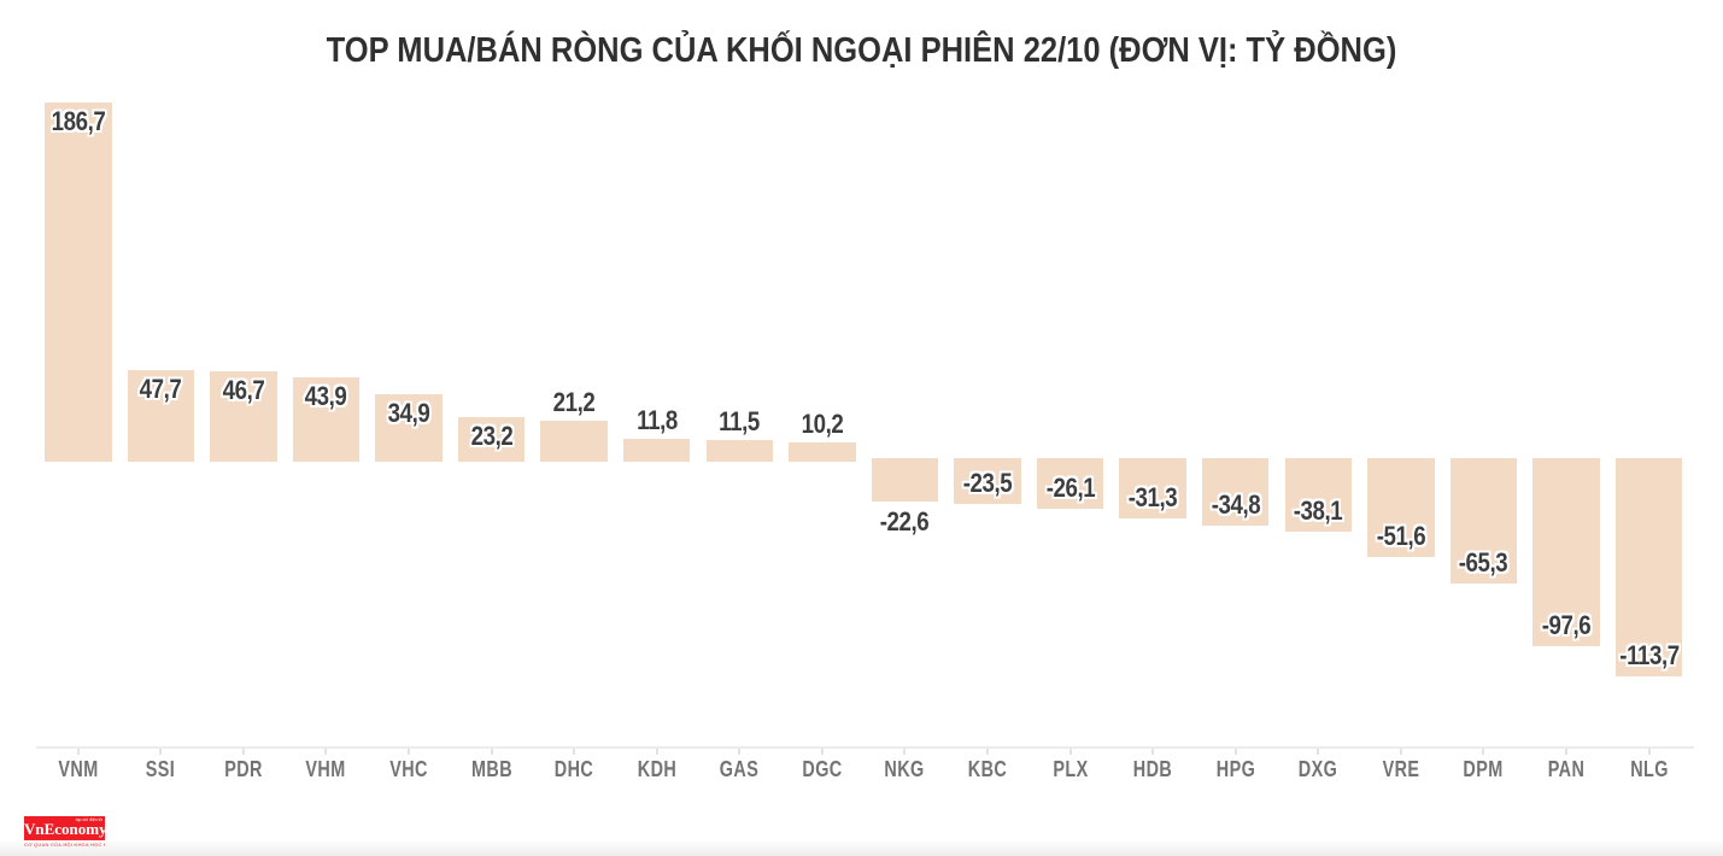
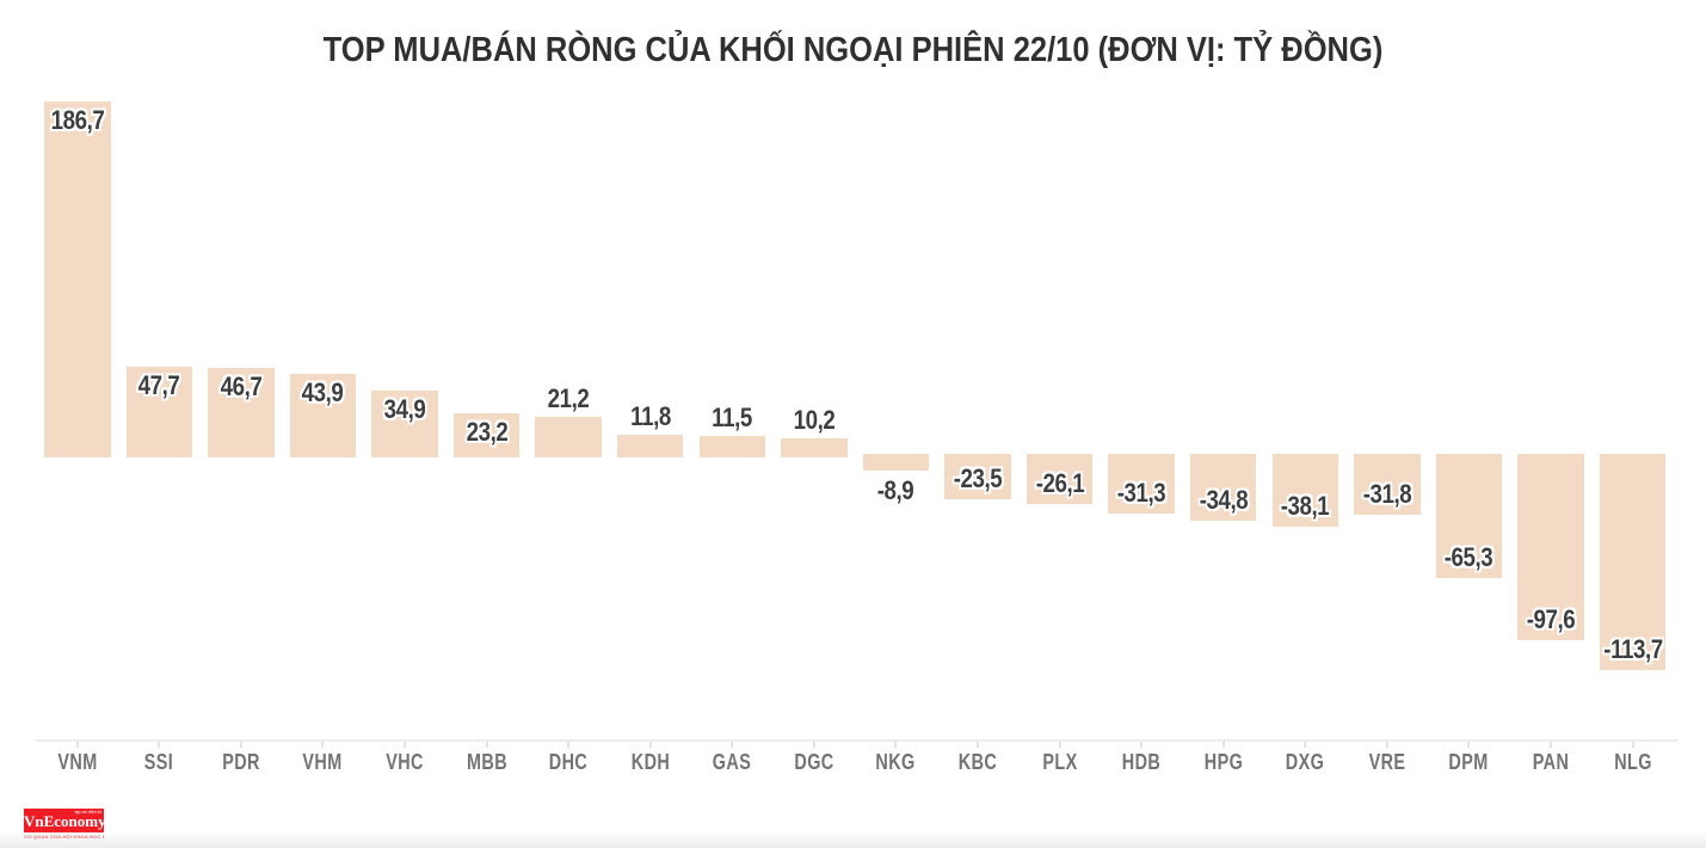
NKG: -22,6 -> -8,9
VRE: -51,6 -> -31,8
